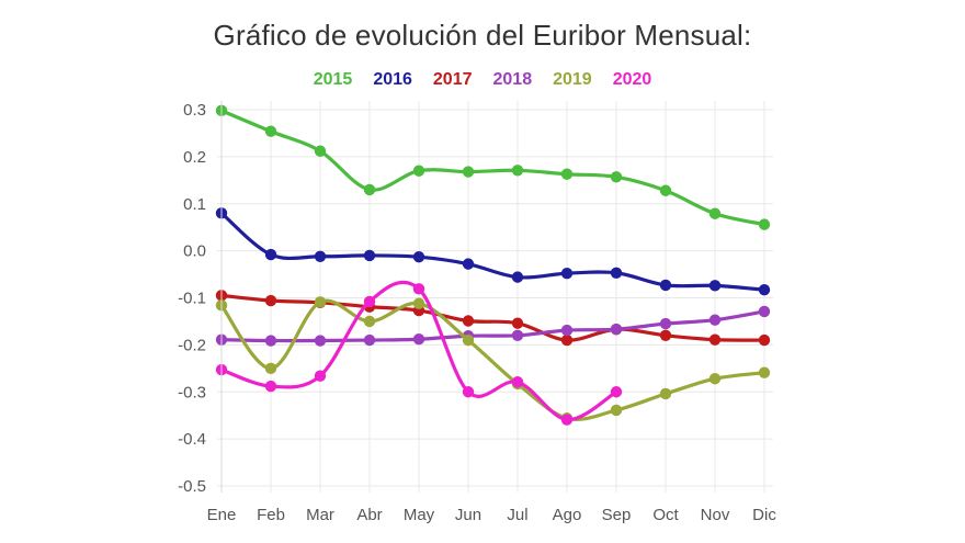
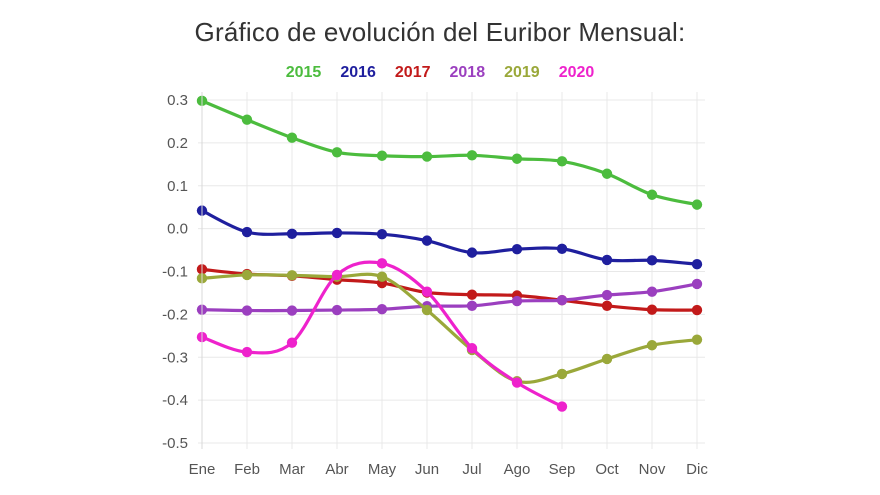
2016/Ene: 0.08 -> 0.04
2019/Feb: -0.25 -> -0.11
2015/Abr: 0.13 -> 0.18
2019/Abr: -0.15 -> -0.11
2020/Jun: -0.30 -> -0.15
2017/Ago: -0.19 -> -0.16
2020/Sep: -0.30 -> -0.41
